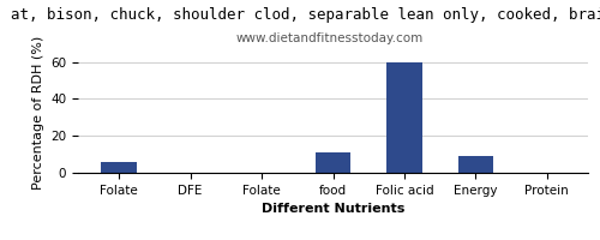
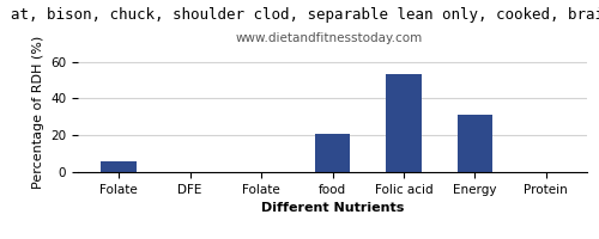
food: 11 -> 21
Folic acid: 60 -> 53
Energy: 9 -> 31
